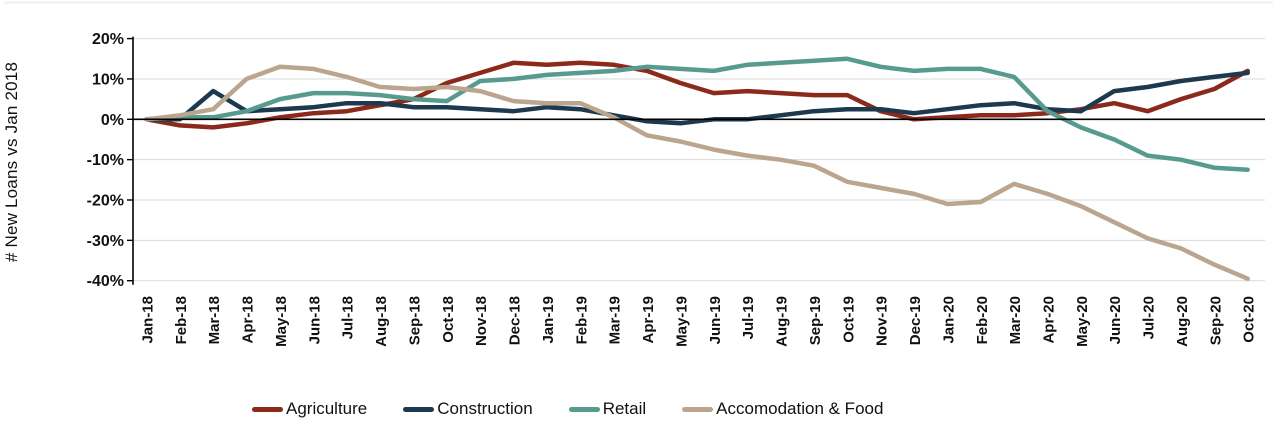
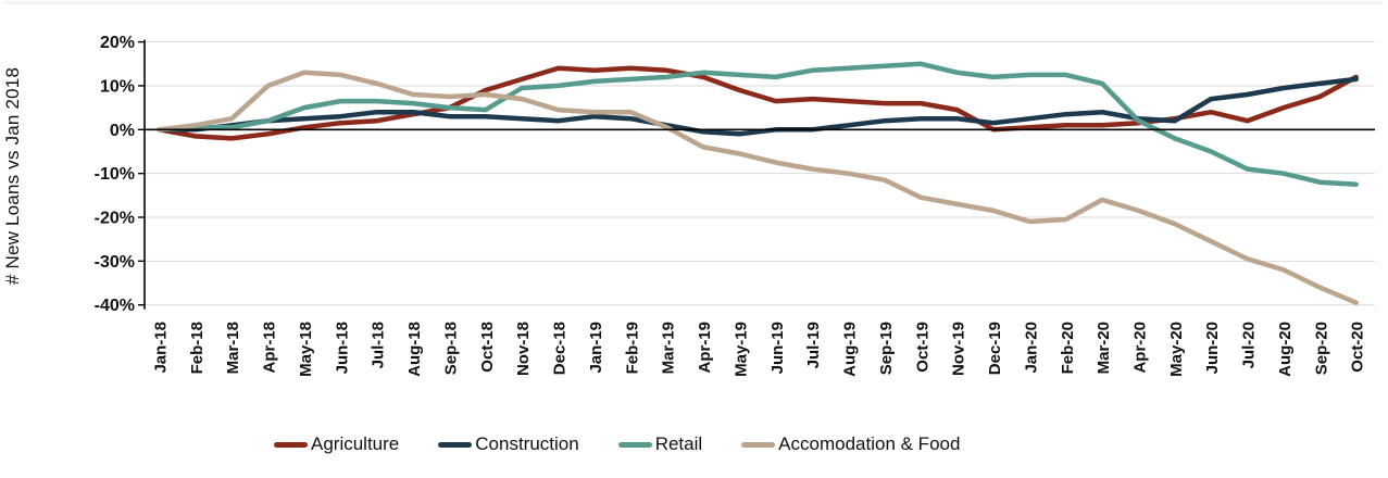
Construction/Mar-18: 7% -> 1%
Agriculture/Nov-19: 2% -> 4%
